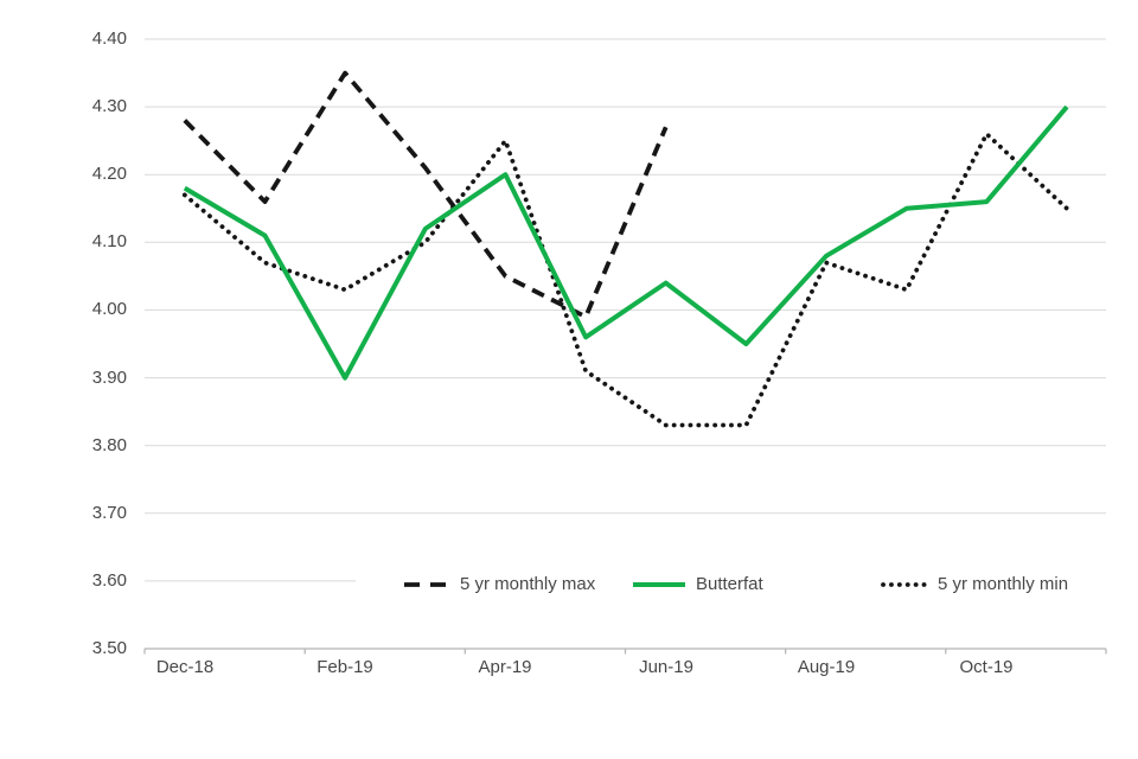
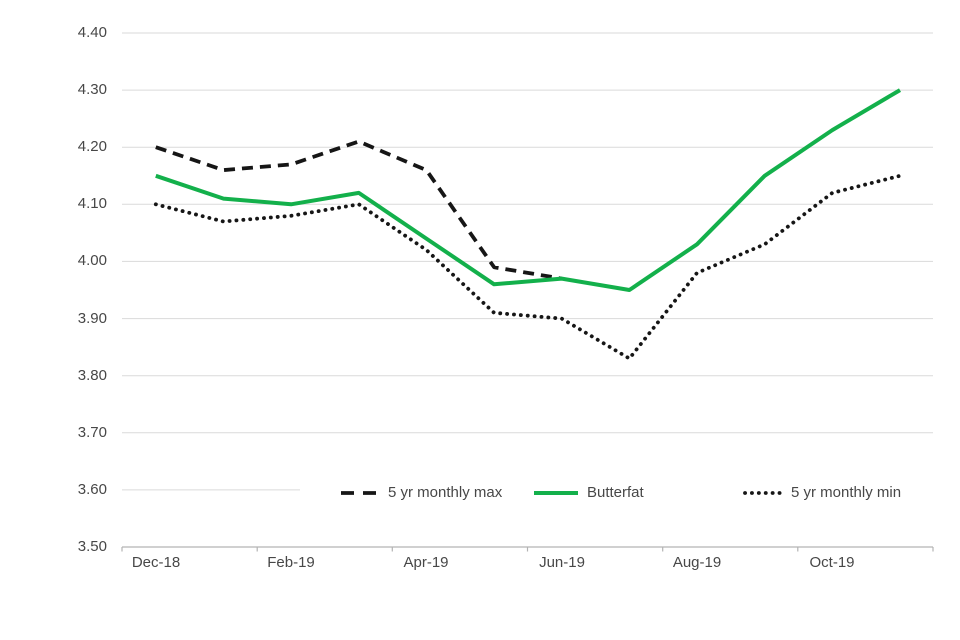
5 yr monthly max/Dec-18: 4.28 -> 4.20
Butterfat/Dec-18: 4.18 -> 4.15
5 yr monthly min/Dec-18: 4.17 -> 4.10
5 yr monthly max/Feb-19: 4.35 -> 4.17
Butterfat/Feb-19: 3.90 -> 4.10
5 yr monthly min/Feb-19: 4.03 -> 4.08
5 yr monthly max/Apr-19: 4.05 -> 4.16
Butterfat/Apr-19: 4.20 -> 4.04
5 yr monthly min/Apr-19: 4.25 -> 4.02
5 yr monthly max/Jun-19: 4.27 -> 3.97
Butterfat/Jun-19: 4.04 -> 3.97
5 yr monthly min/Jun-19: 3.83 -> 3.90
Butterfat/Aug-19: 4.08 -> 4.03
5 yr monthly min/Aug-19: 4.07 -> 3.98
Butterfat/Oct-19: 4.16 -> 4.23
5 yr monthly min/Oct-19: 4.26 -> 4.12
